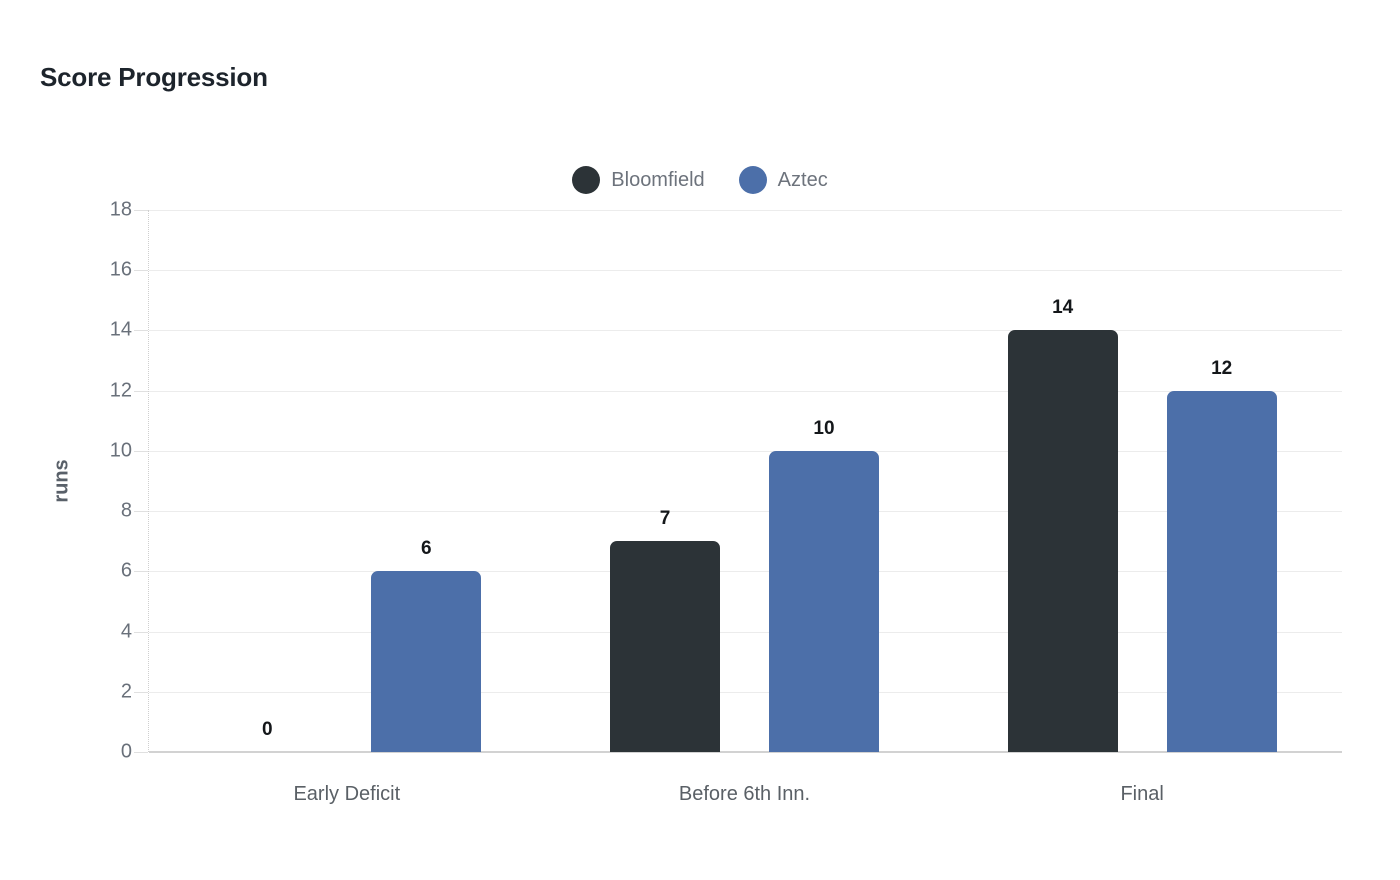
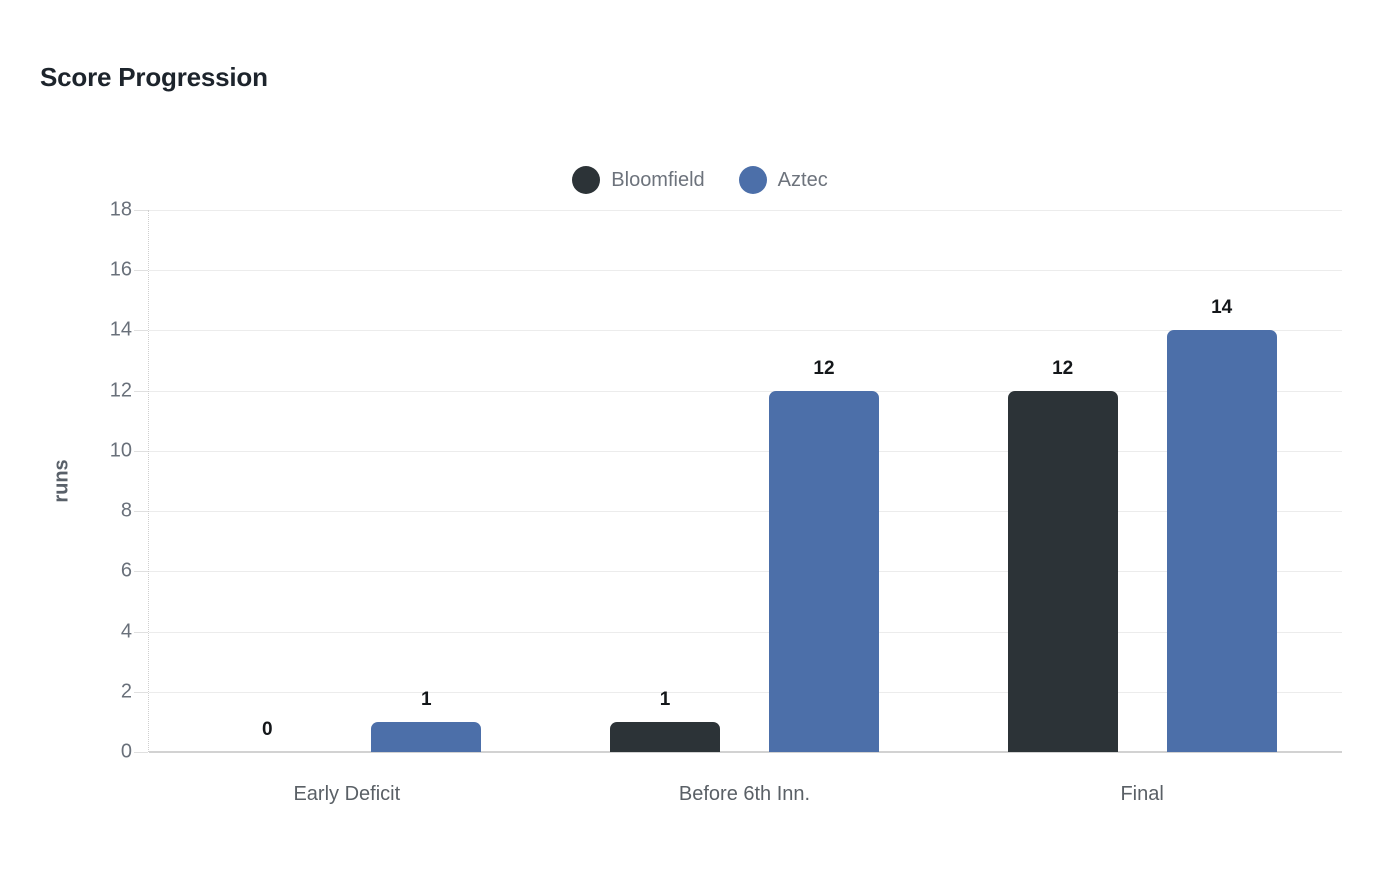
Aztec/Early Deficit: 6 -> 1
Bloomfield/Before 6th Inn.: 7 -> 1
Aztec/Before 6th Inn.: 10 -> 12
Bloomfield/Final: 14 -> 12
Aztec/Final: 12 -> 14
